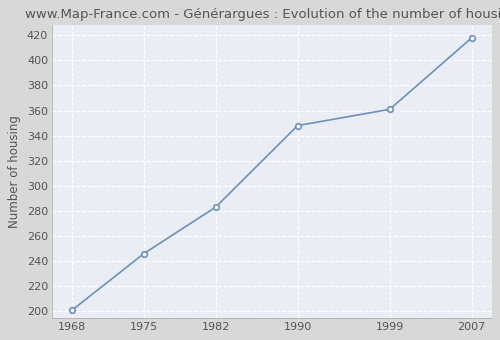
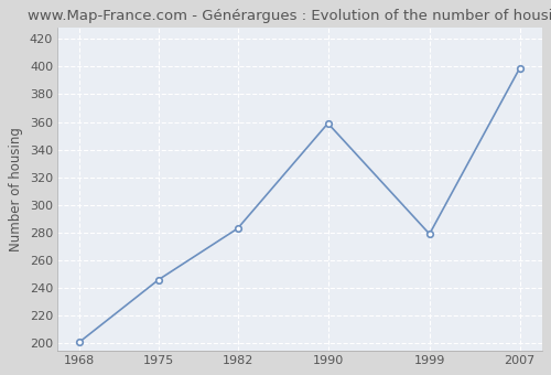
1990: 348 -> 359
1999: 361 -> 279
2007: 418 -> 399
